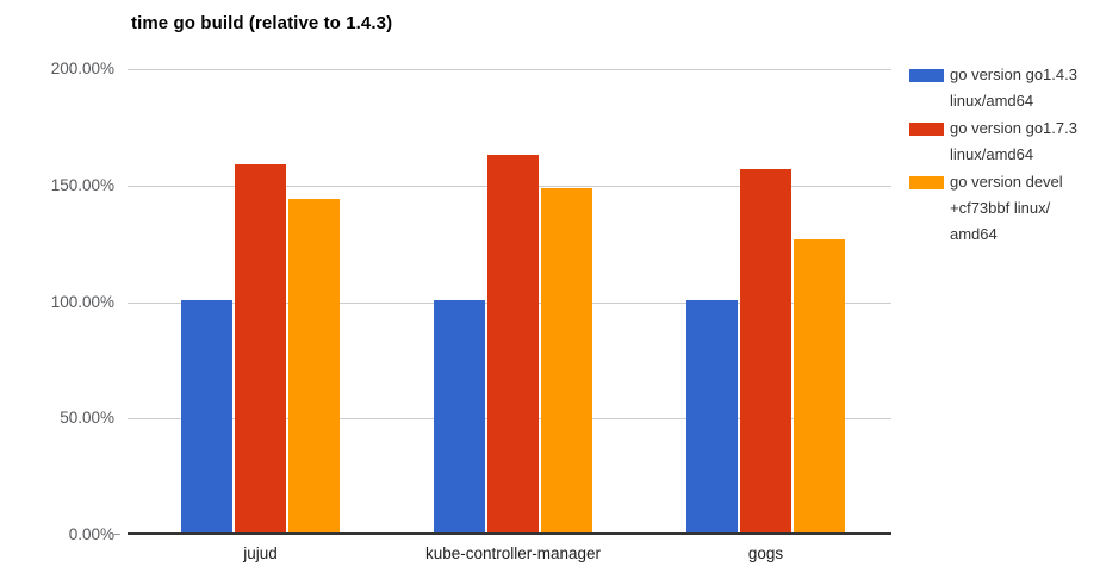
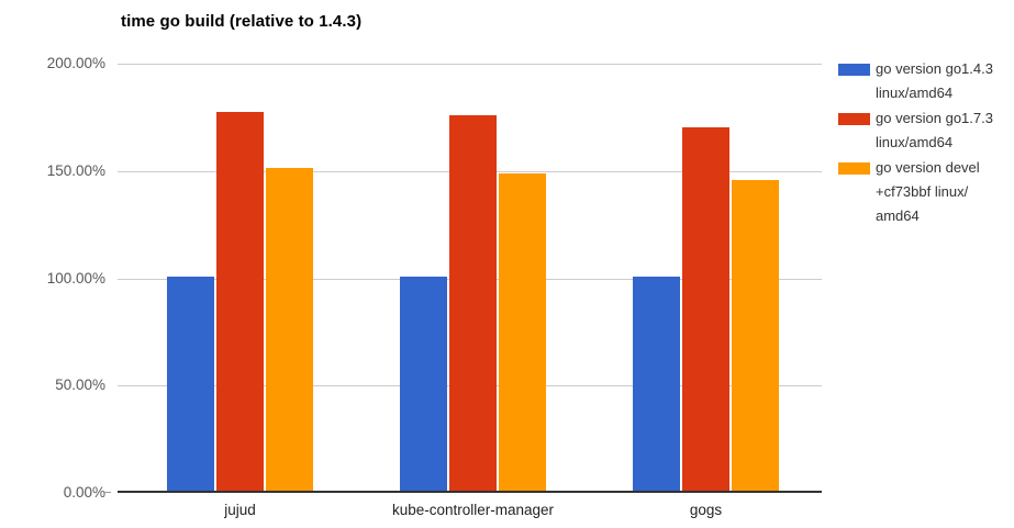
go version go1.7.3 linux/amd64/jujud: 158% -> 176%
go version devel +cf73bbf linux/amd64/jujud: 143% -> 150%
go version go1.7.3 linux/amd64/kube-controller-manager: 162% -> 175%
go version go1.7.3 linux/amd64/gogs: 156% -> 169%
go version devel +cf73bbf linux/amd64/gogs: 126% -> 145%
